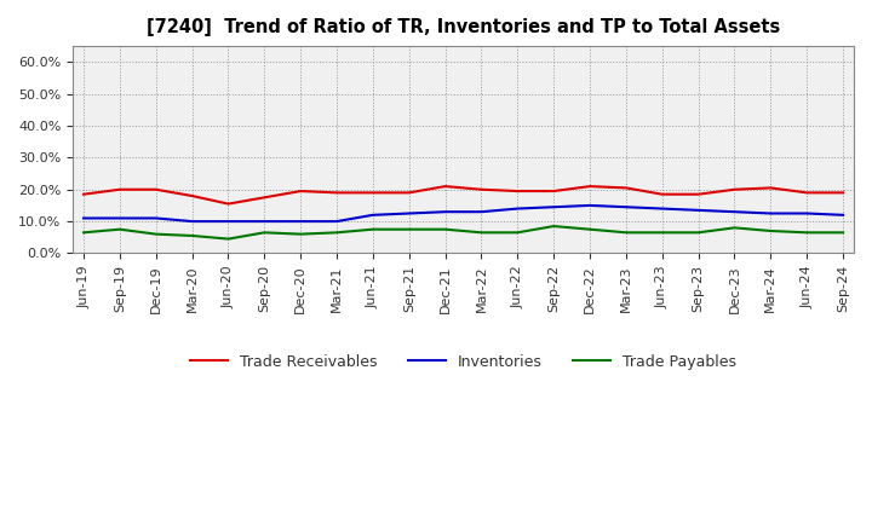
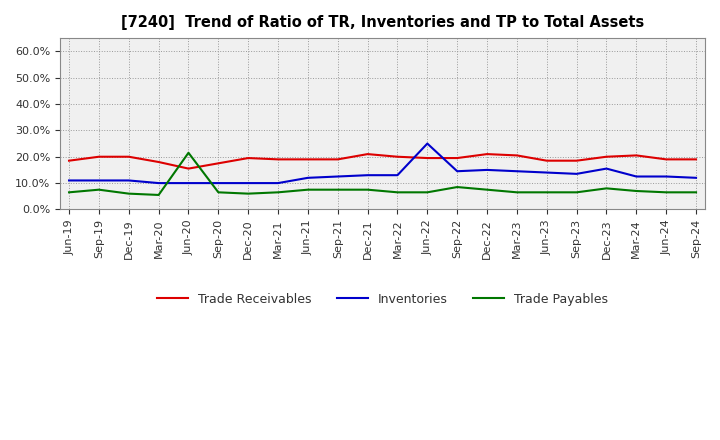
Trade Payables/Jun-20: 4.5% -> 21.5%
Inventories/Jun-22: 14.0% -> 25.0%
Inventories/Dec-23: 13.0% -> 15.5%
